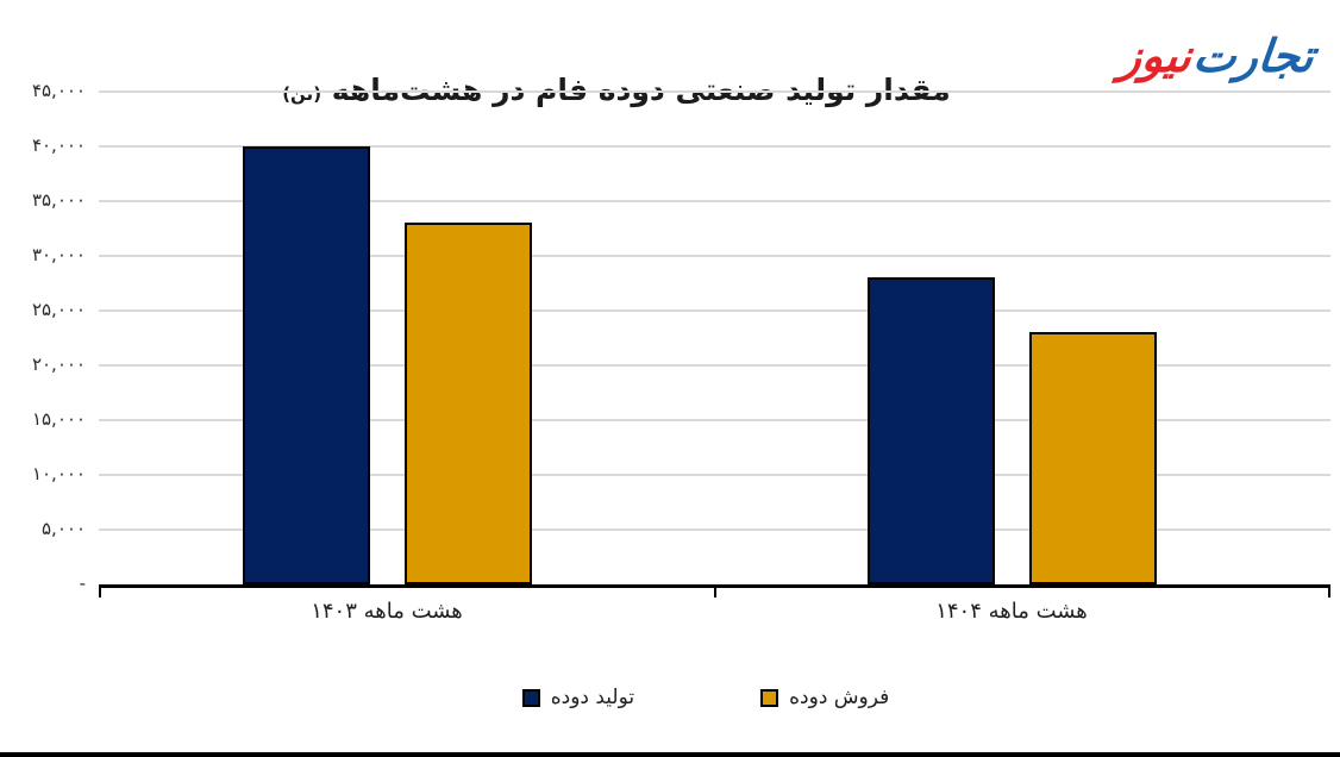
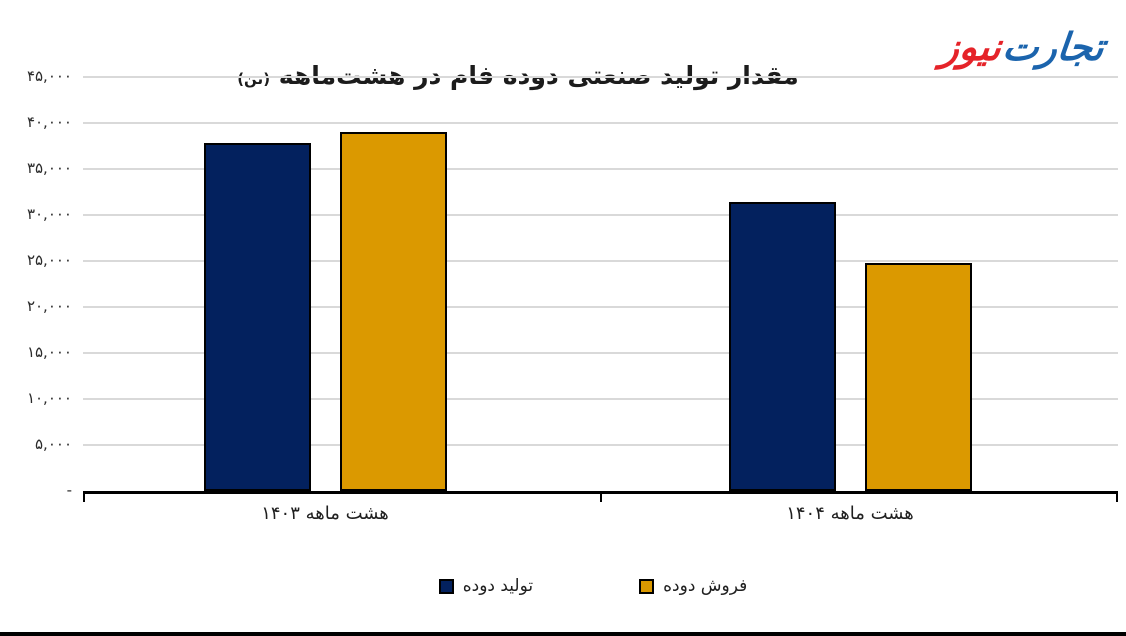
تولید دوده/هشت ماهه ۱۴۰۳: 40000 -> 38000
فروش دوده/هشت ماهه ۱۴۰۳: 33000 -> 39000
تولید دوده/هشت ماهه ۱۴۰۴: 28000 -> 31000
فروش دوده/هشت ماهه ۱۴۰۴: 23000 -> 25000
